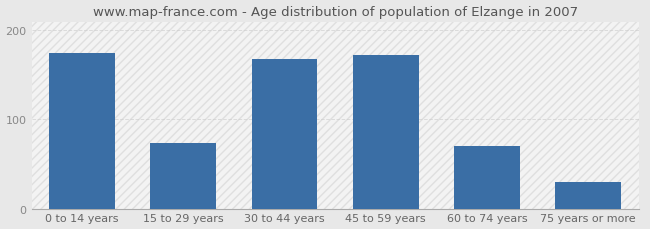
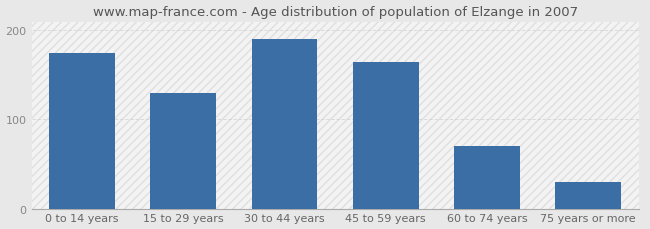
15 to 29 years: 74 -> 130
30 to 44 years: 168 -> 190
45 to 59 years: 172 -> 165
